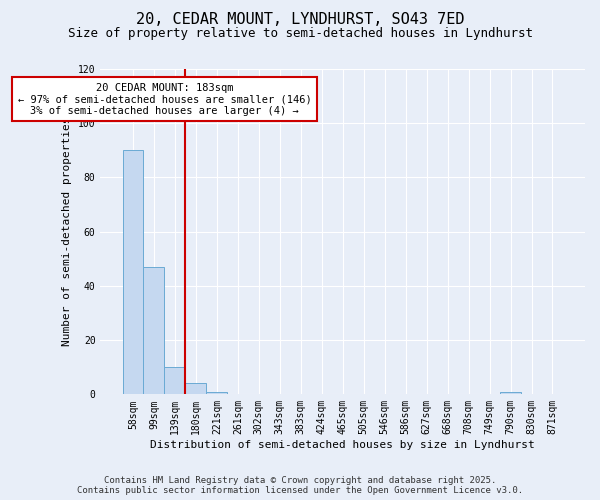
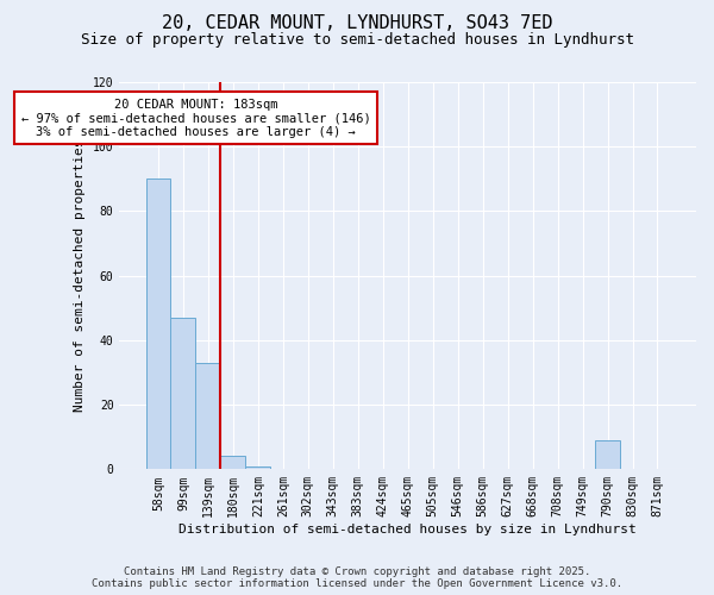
139sqm: 10 -> 33
790sqm: 1 -> 9
